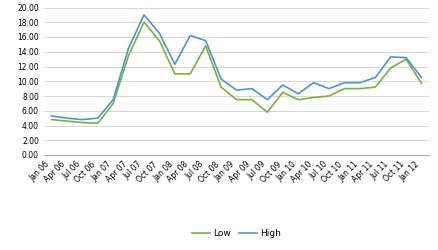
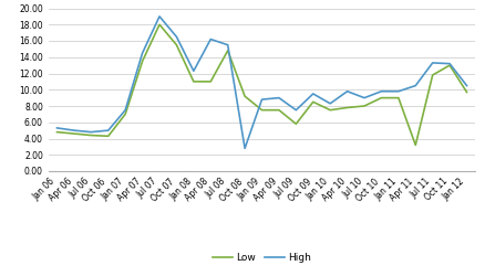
High/Oct 08: 10.3 -> 2.8
Low/Apr 11: 9.2 -> 3.2
